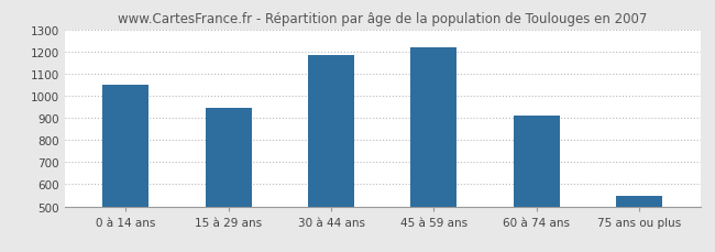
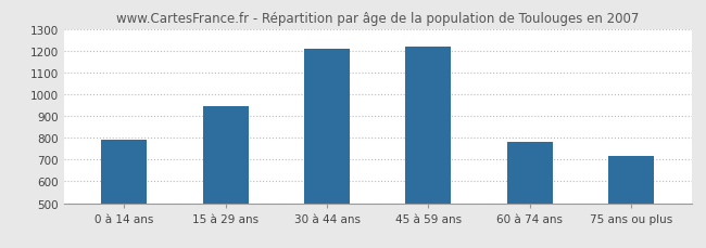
0 à 14 ans: 1052 -> 790
30 à 44 ans: 1185 -> 1210
60 à 74 ans: 912 -> 780
75 ans ou plus: 549 -> 715
